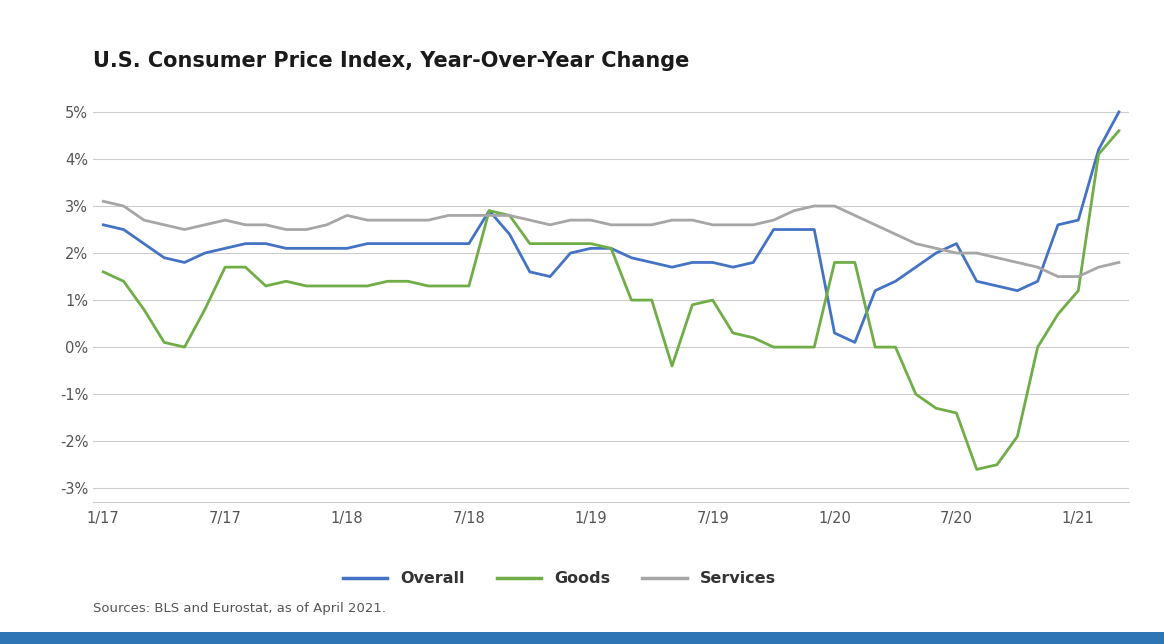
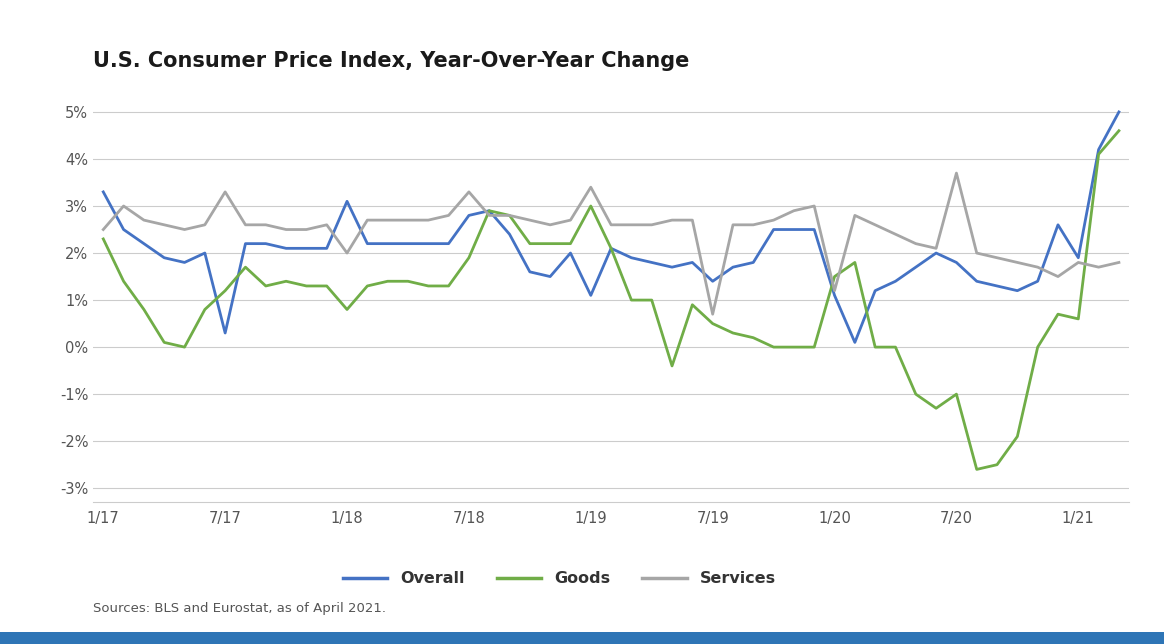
Overall/1/17: 2.6% -> 3.3%
Goods/1/17: 1.6% -> 2.3%
Services/1/17: 3.1% -> 2.5%
Overall/7/17: 2.1% -> 0.3%
Goods/7/17: 1.7% -> 1.2%
Services/7/17: 2.7% -> 3.3%
Overall/1/18: 2.1% -> 3.1%
Goods/1/18: 1.3% -> 0.8%
Services/1/18: 2.8% -> 2.0%
Overall/7/18: 2.2% -> 2.8%
Goods/7/18: 1.3% -> 1.9%
Services/7/18: 2.8% -> 3.3%
Overall/1/19: 2.1% -> 1.1%
Goods/1/19: 2.2% -> 3.0%
Services/1/19: 2.7% -> 3.4%
Overall/7/19: 1.8% -> 1.4%
Goods/7/19: 1.0% -> 0.5%
Services/7/19: 2.6% -> 0.7%
Overall/1/20: 0.3% -> 1.1%
Goods/1/20: 1.8% -> 1.5%
Services/1/20: 3.0% -> 1.2%
Overall/7/20: 2.2% -> 1.8%
Goods/7/20: -1.4% -> -1.0%
Services/7/20: 2.0% -> 3.7%
Overall/1/21: 2.7% -> 1.9%
Goods/1/21: 1.2% -> 0.6%
Services/1/21: 1.5% -> 1.8%
